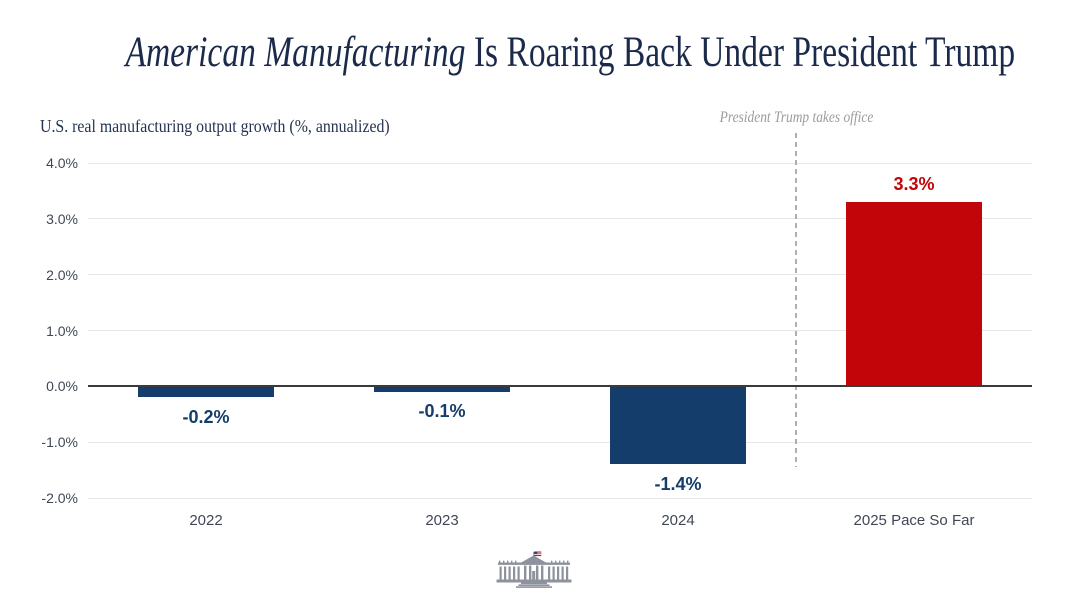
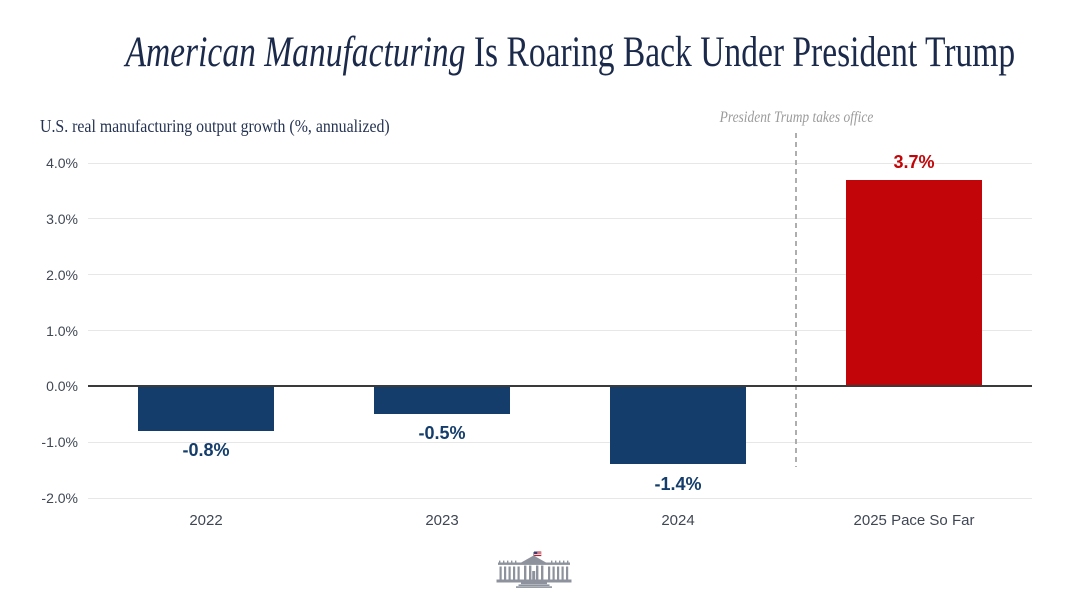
2022: -0.2% -> -0.8%
2023: -0.1% -> -0.5%
2025 Pace So Far: 3.3% -> 3.7%
